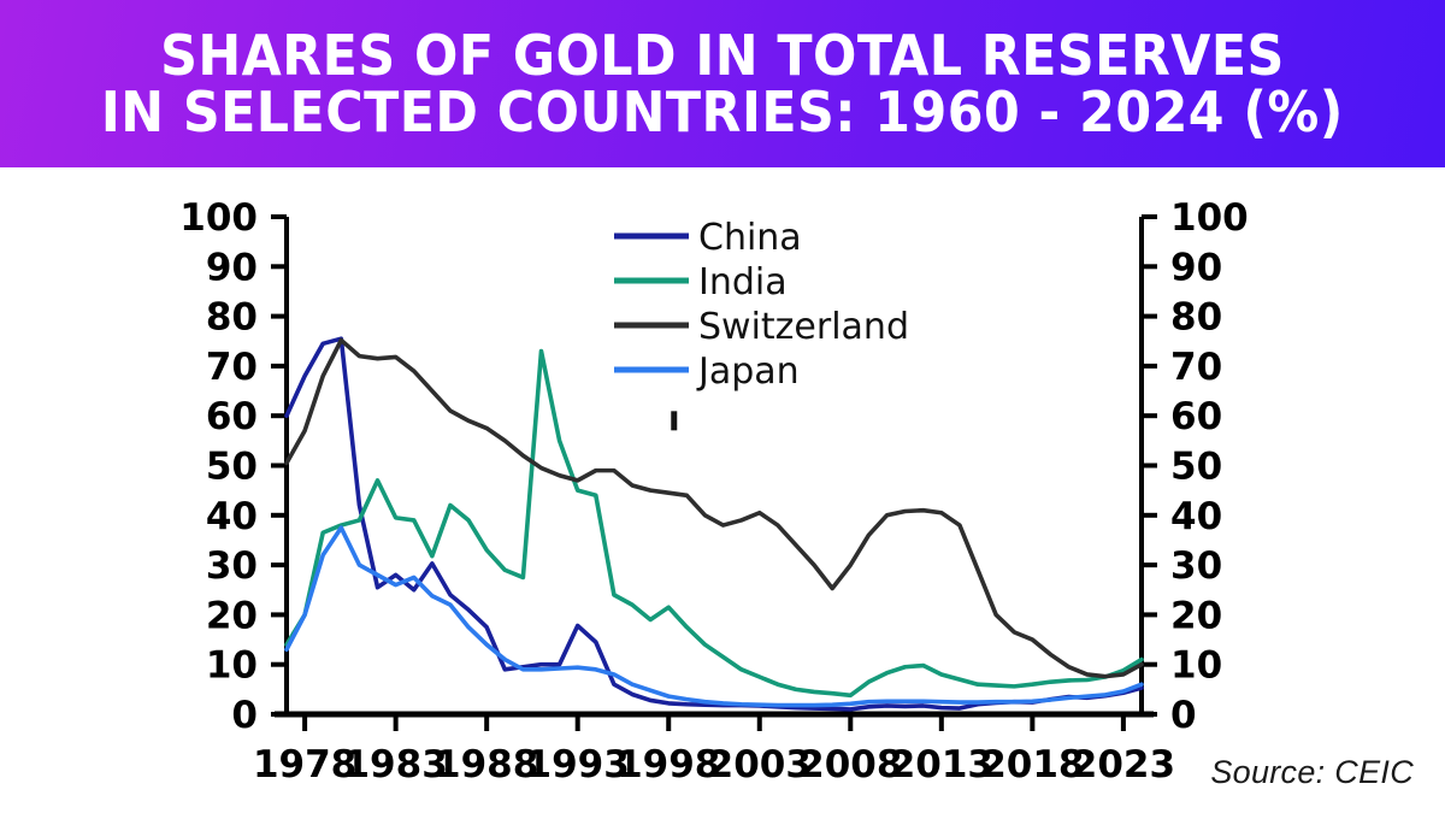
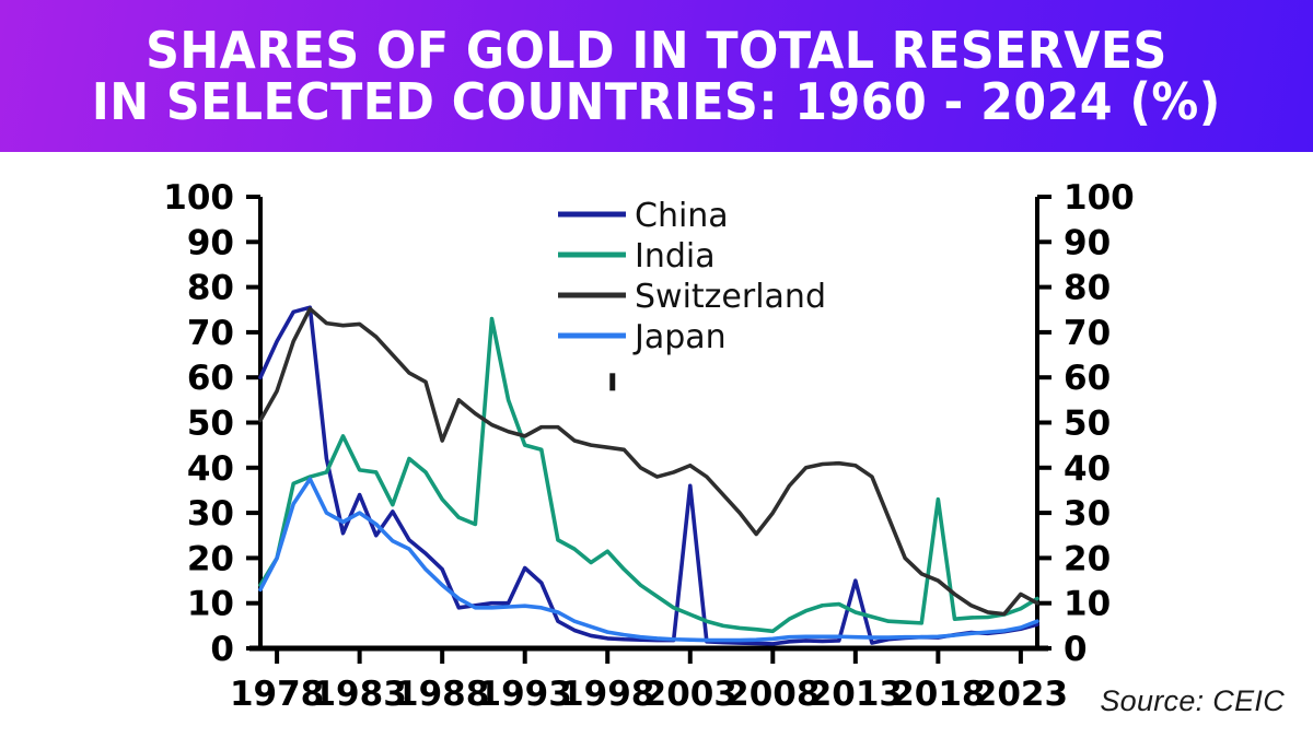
China/1983: 28 -> 34
Japan/1983: 26 -> 30
Switzerland/1988: 58 -> 46
China/2003: 2 -> 36
China/2013: 1 -> 15
India/2018: 6 -> 33
Switzerland/2023: 8 -> 12
